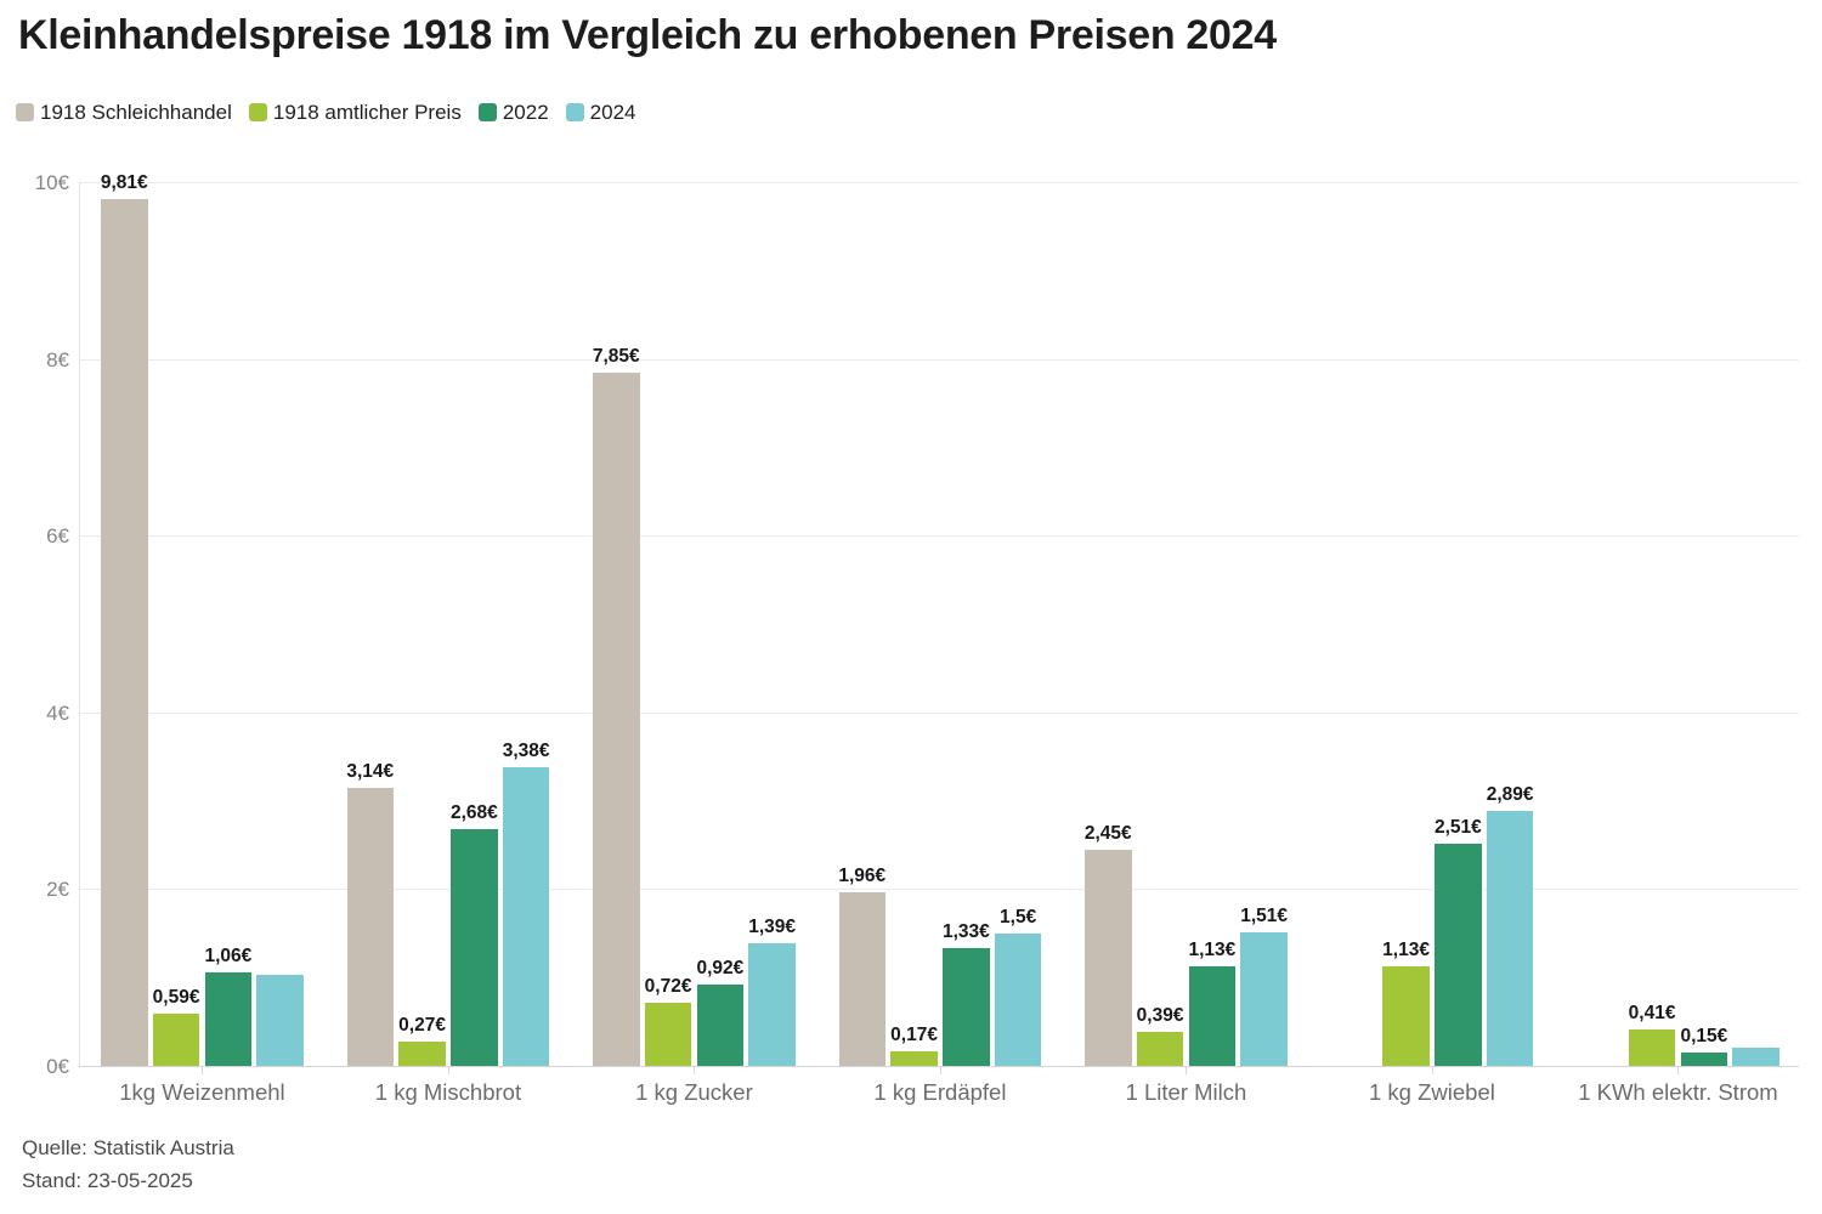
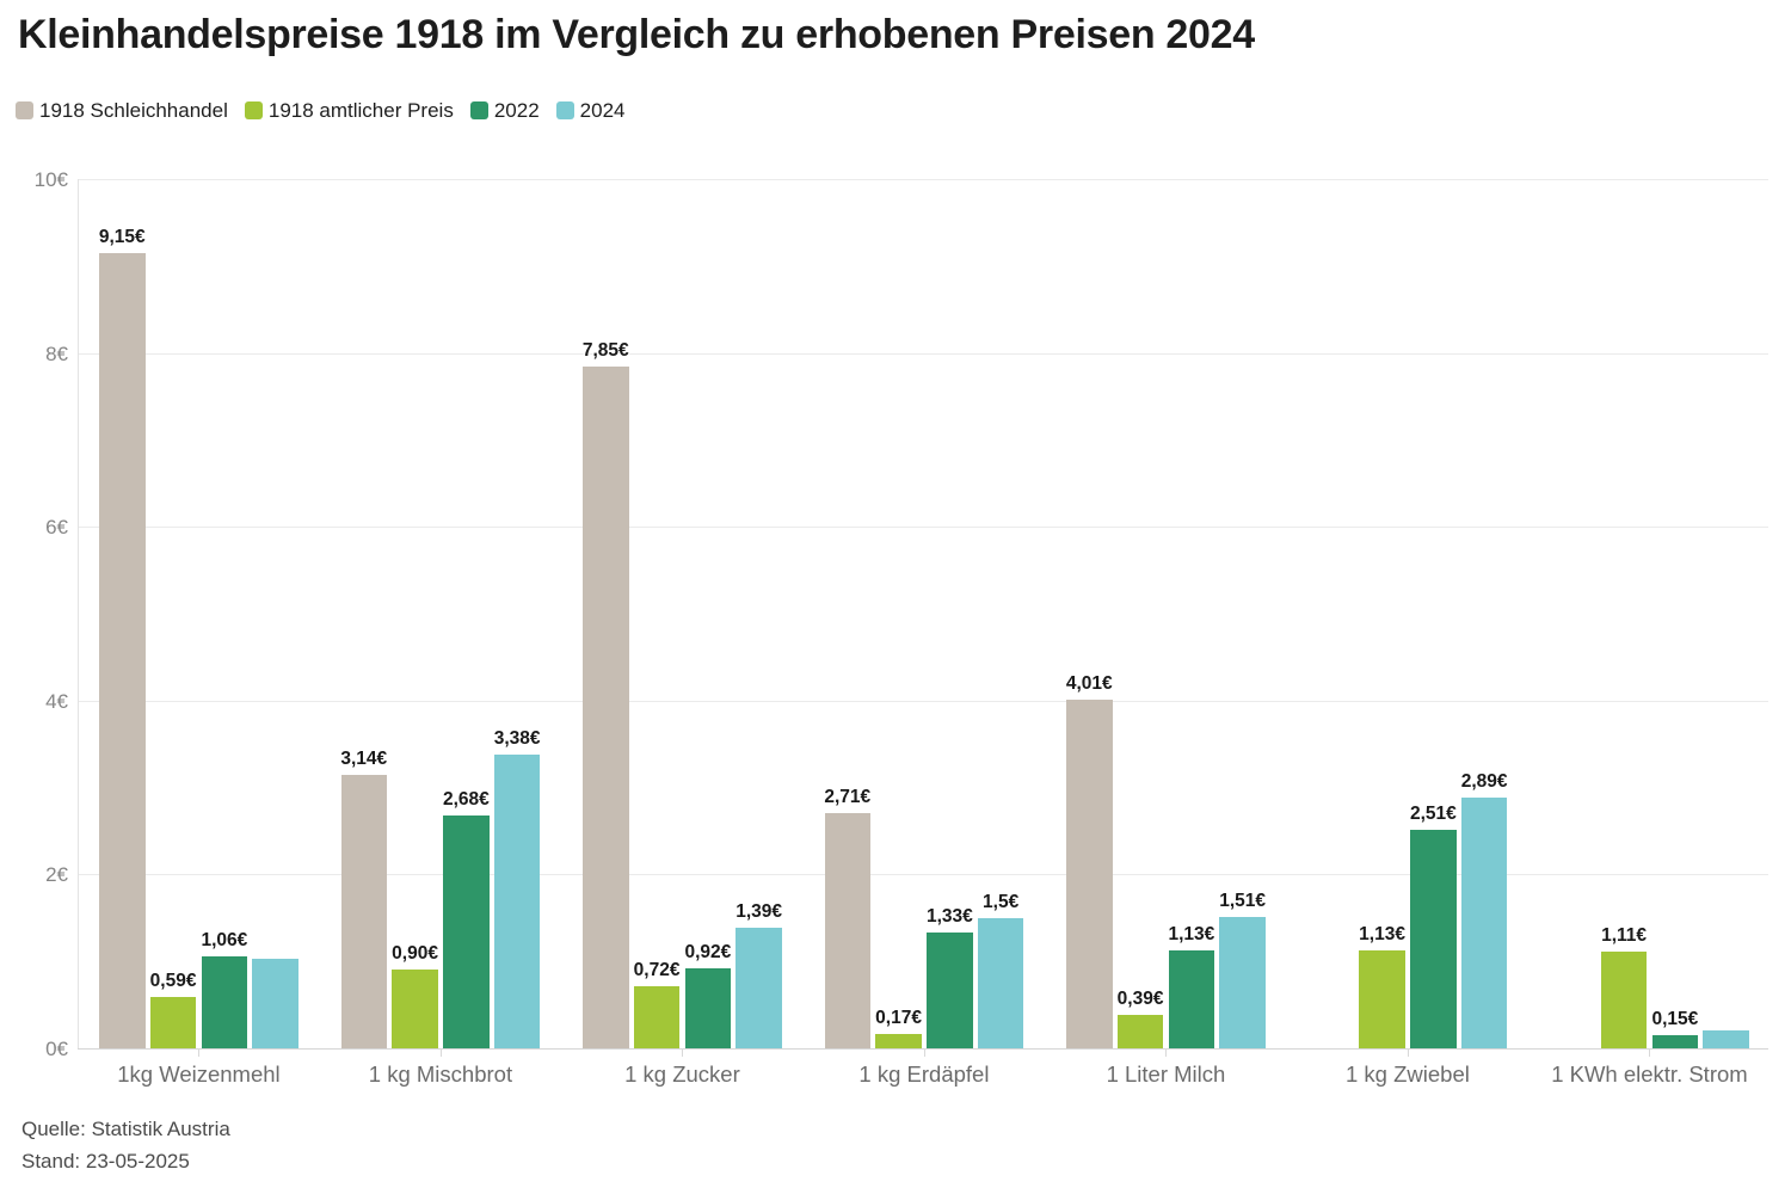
1918 Schleichhandel/1kg Weizenmehl: 9,81 -> 9,15
1918 amtlicher Preis/1 kg Mischbrot: 0,27 -> 0,90
1918 Schleichhandel/1 kg Erdäpfel: 1,96 -> 2,71
1918 Schleichhandel/1 Liter Milch: 2,45 -> 4,01
1918 amtlicher Preis/1 KWh elektr. Strom: 0,41 -> 1,11
